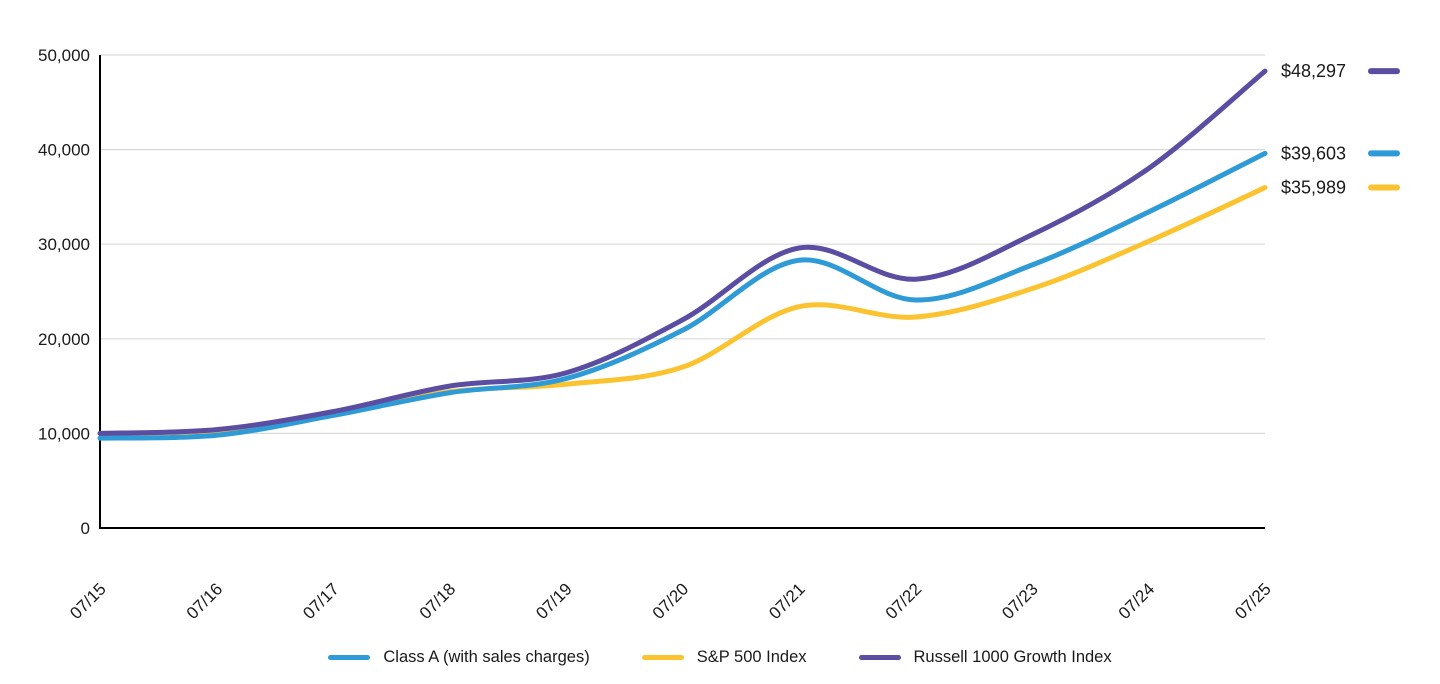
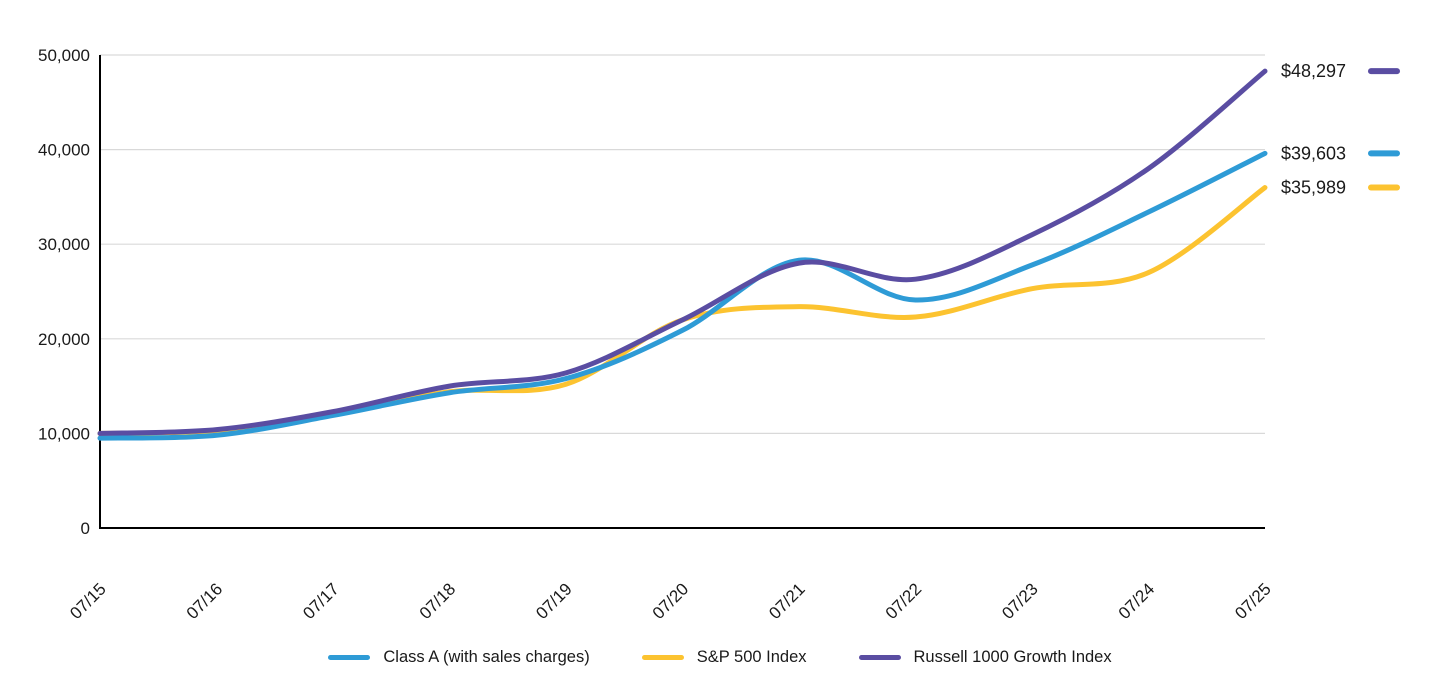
S&P 500 Index/07/20: 17000 -> 22000
Russell 1000 Growth Index/07/21: 30000 -> 28000
S&P 500 Index/07/24: 30000 -> 27000
